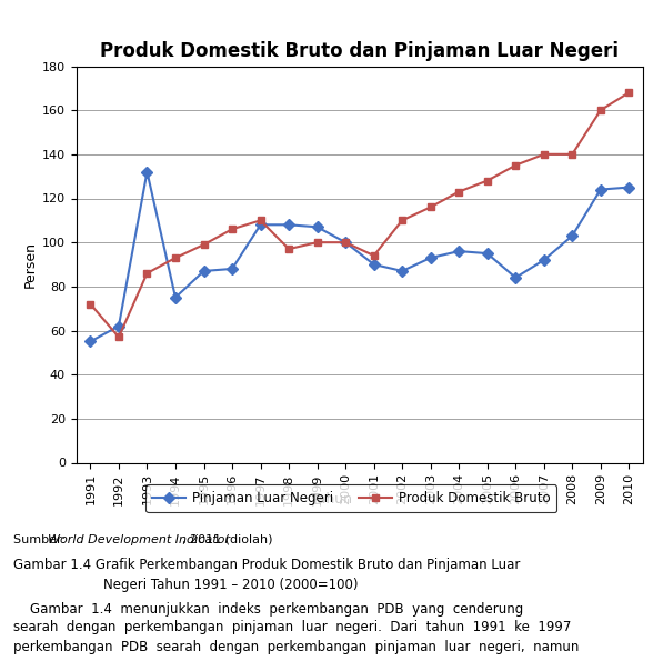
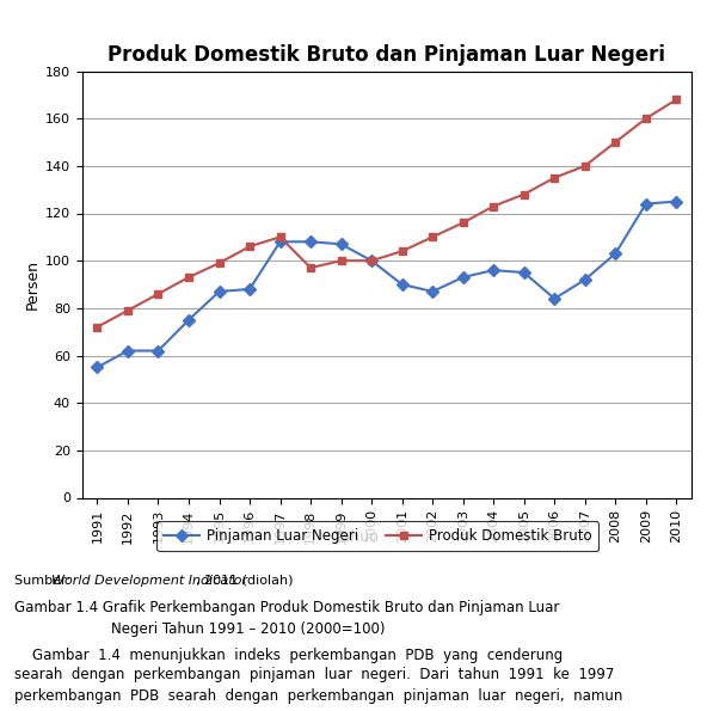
Produk Domestik Bruto/1992: 57 -> 79
Pinjaman Luar Negeri/1993: 132 -> 62
Produk Domestik Bruto/2001: 94 -> 104
Produk Domestik Bruto/2008: 140 -> 150
